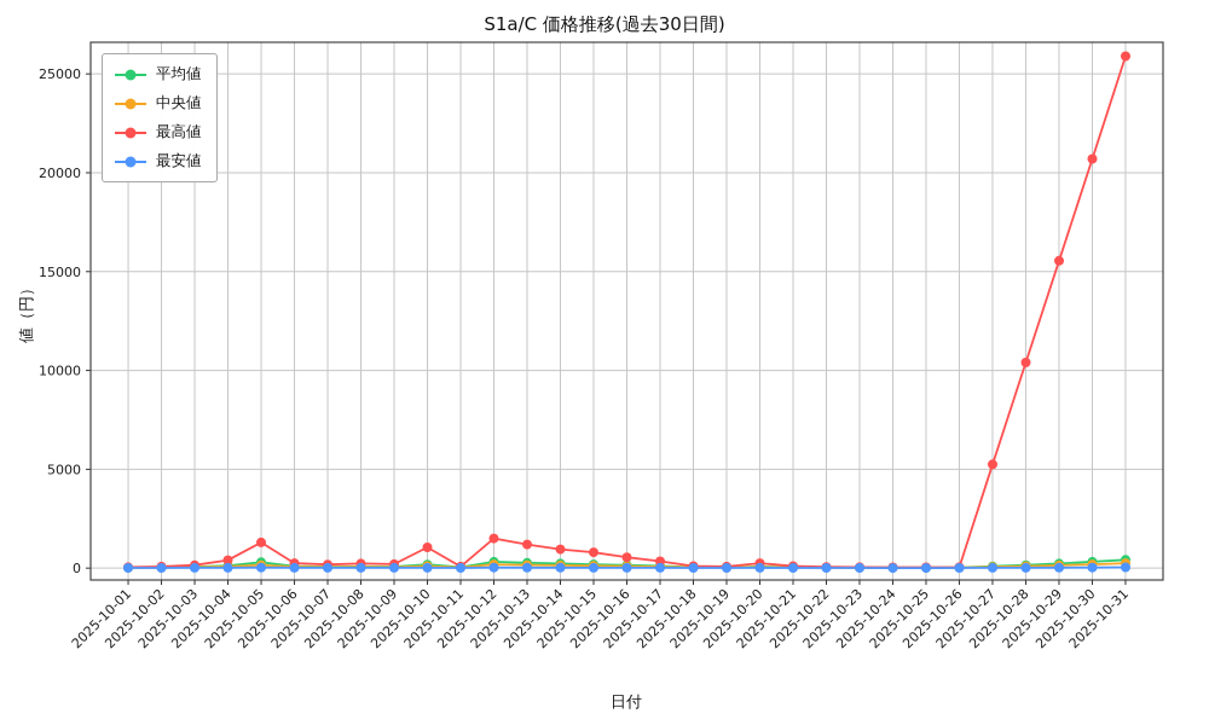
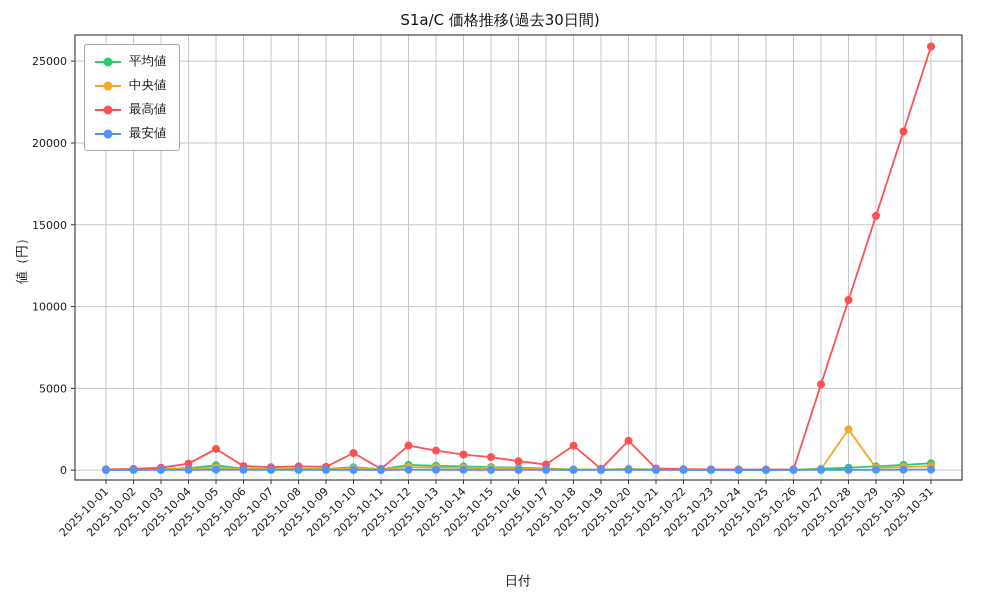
最高値/2025-10-18: 100 -> 1500
最高値/2025-10-20: 200 -> 1800
中央値/2025-10-28: 100 -> 2500
